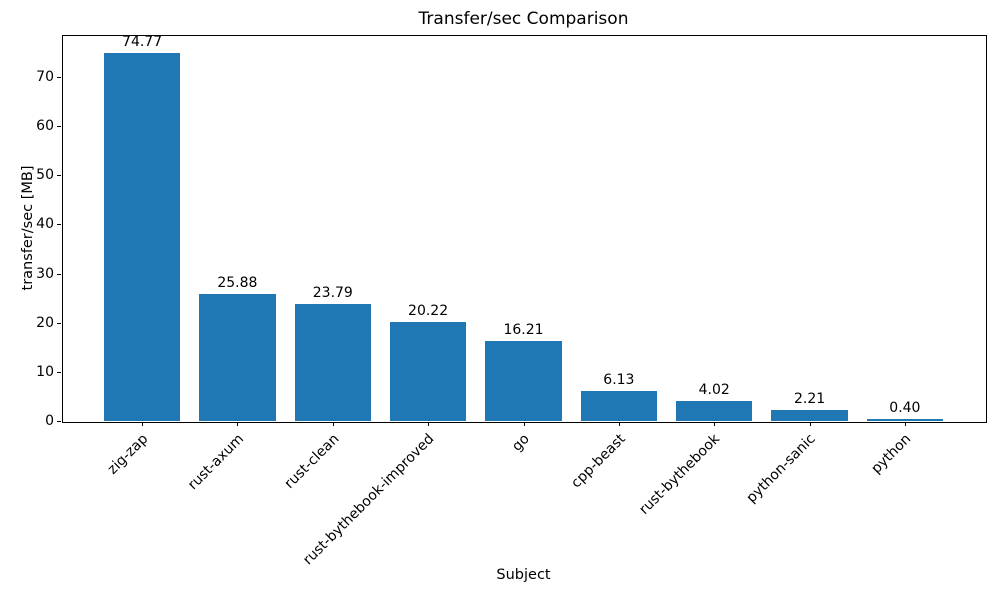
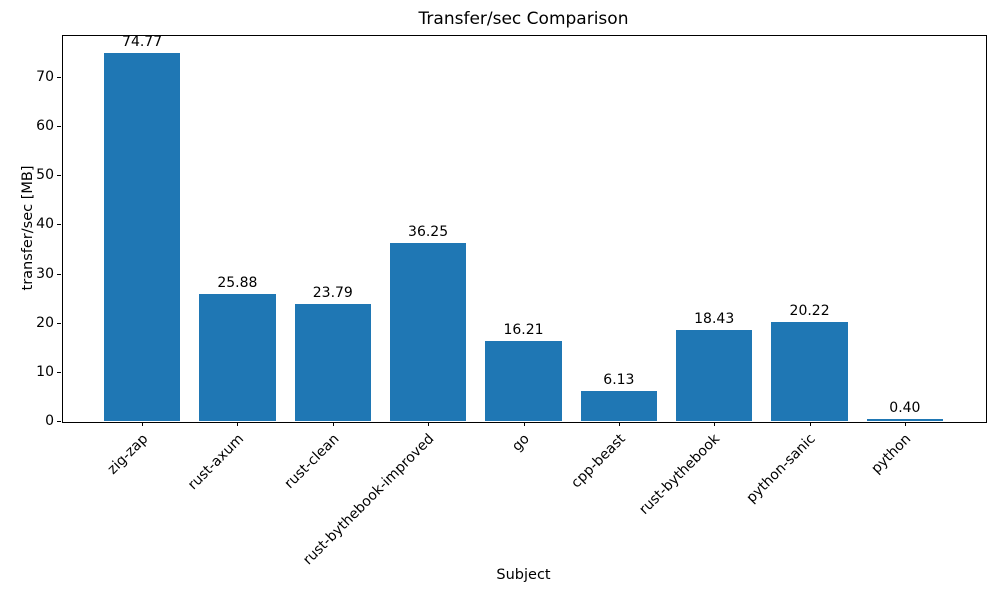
rust-bythebook-improved: 20.22 -> 36.25
rust-bythebook: 4.02 -> 18.43
python-sanic: 2.21 -> 20.22
